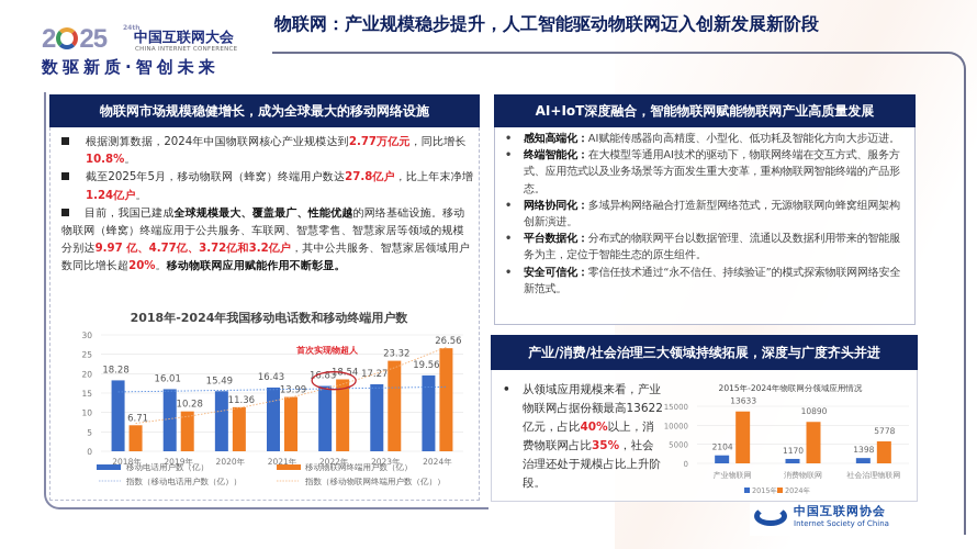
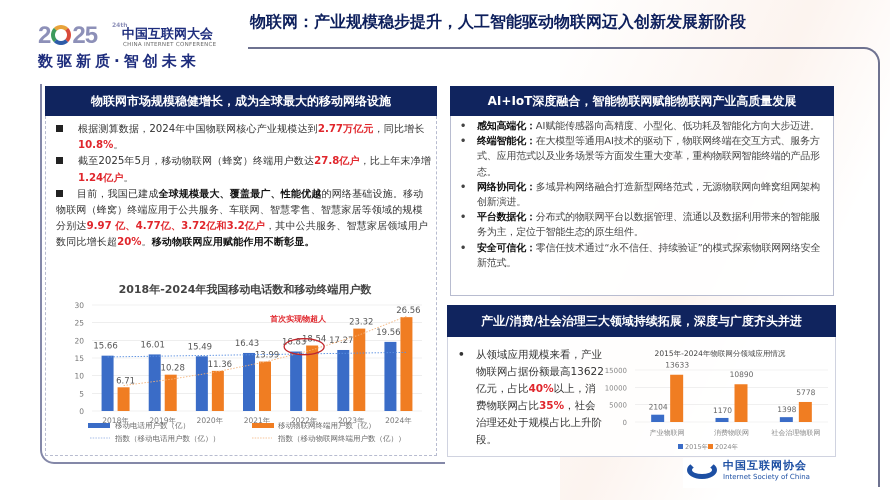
2018年-2024年我国移动电话数和移动终端用户数/移动电话用户数（亿）/2018年: 18.28 -> 15.66
